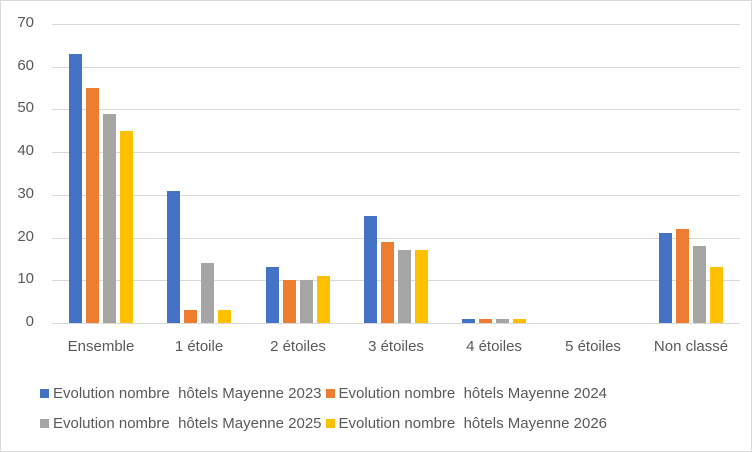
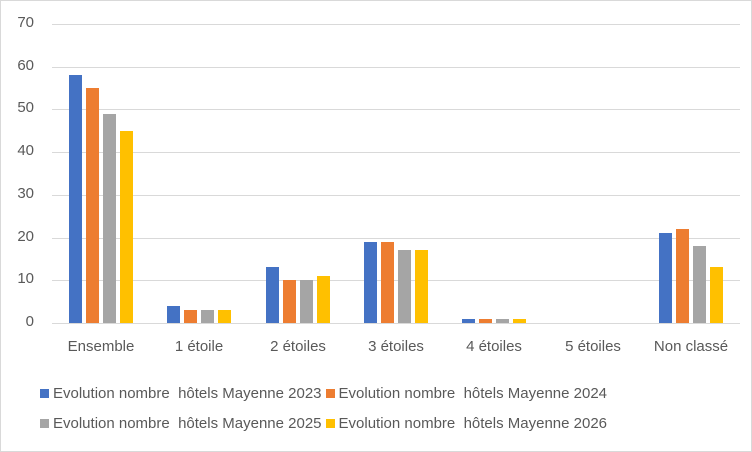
Evolution nombre hôtels Mayenne 2023/Ensemble: 63 -> 58
Evolution nombre hôtels Mayenne 2023/1 étoile: 31 -> 4
Evolution nombre hôtels Mayenne 2025/1 étoile: 14 -> 3
Evolution nombre hôtels Mayenne 2023/3 étoiles: 25 -> 19
